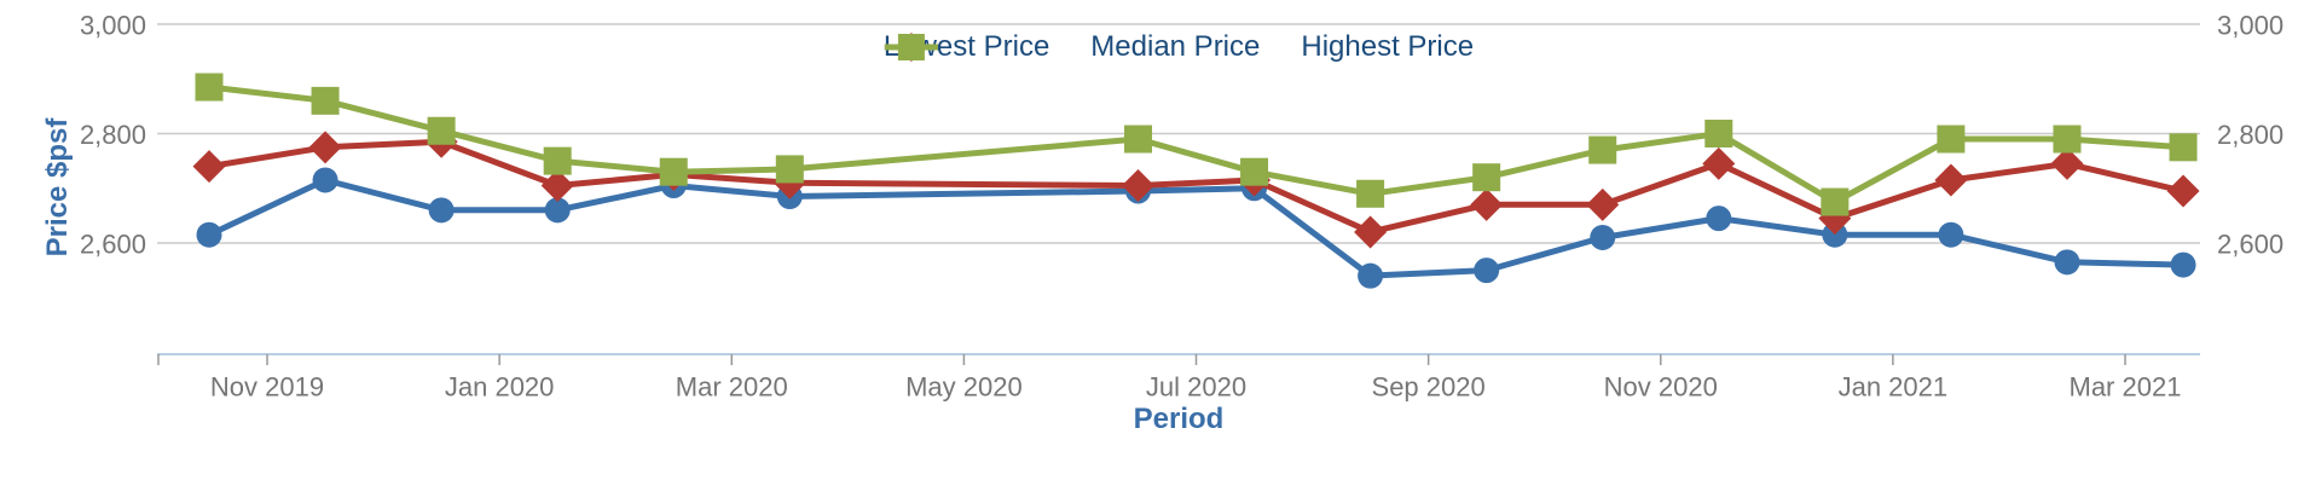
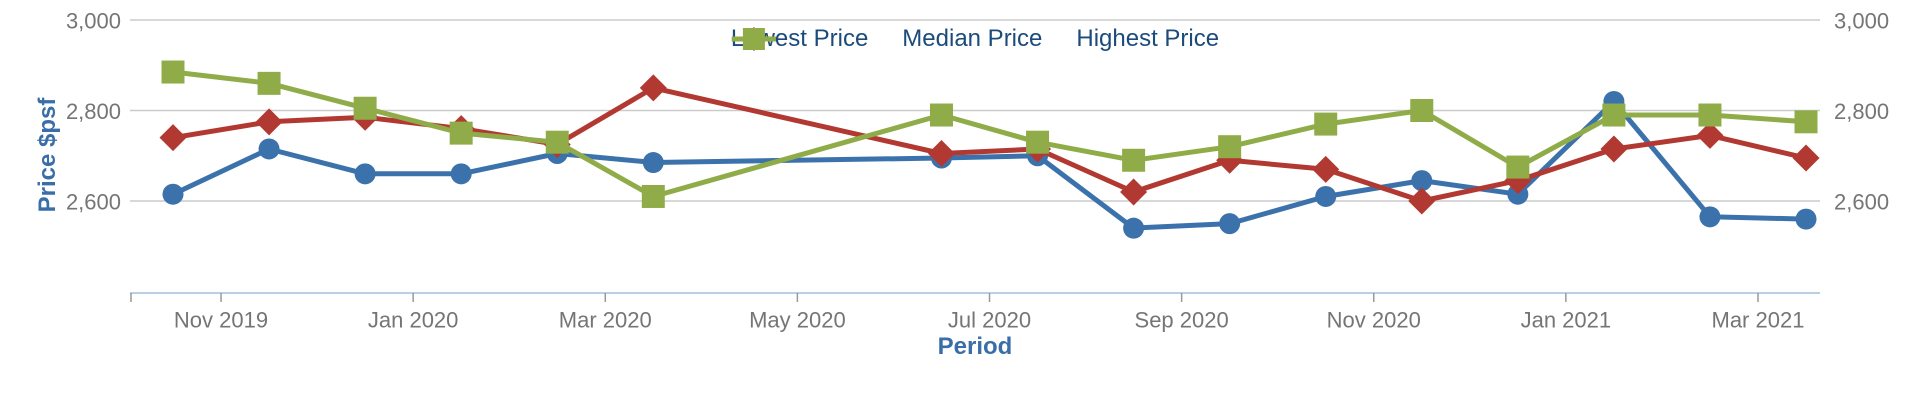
Median Price/Jan 2020: 2700 -> 2760
Median Price/Mar 2020: 2710 -> 2850
Highest Price/Mar 2020: 2740 -> 2610
Median Price/Sep 2020: 2670 -> 2690
Median Price/Nov 2020: 2740 -> 2600
Lowest Price/Jan 2021: 2620 -> 2820
